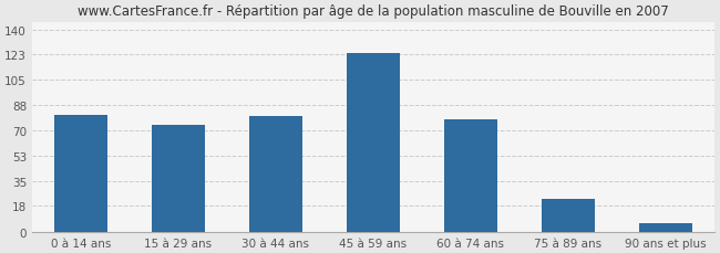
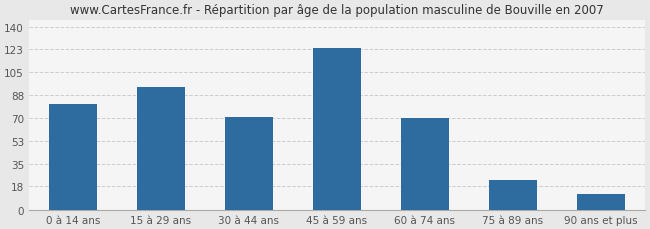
15 à 29 ans: 74 -> 94
30 à 44 ans: 80 -> 71
60 à 74 ans: 78 -> 70
90 ans et plus: 6 -> 12
